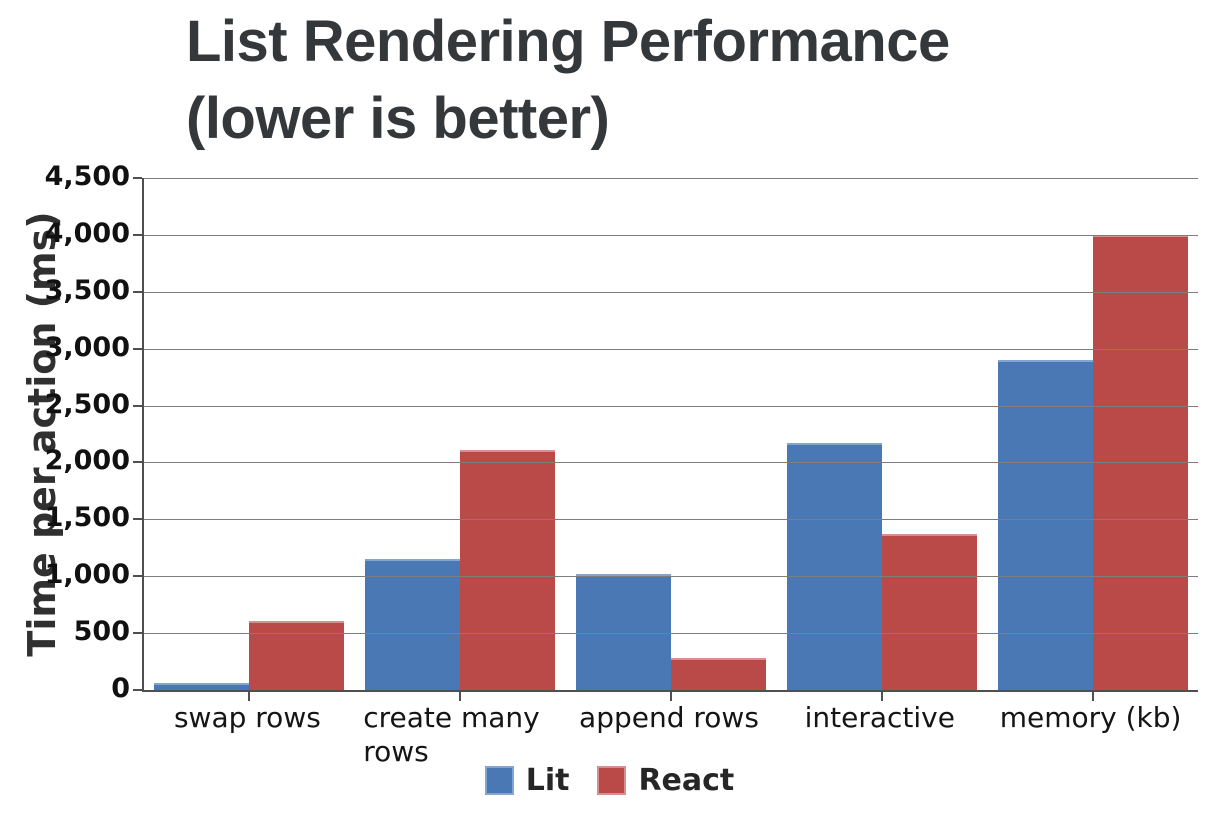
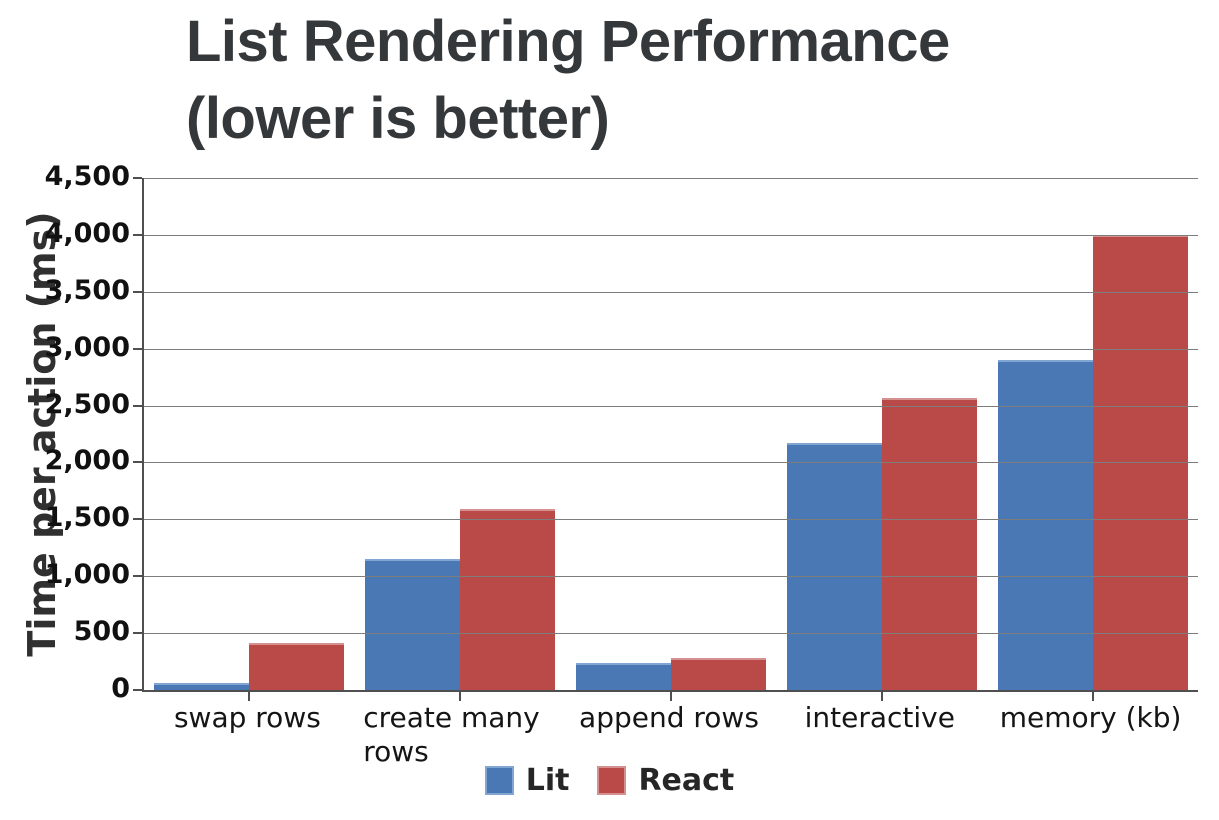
React/swap rows: 610 -> 410
React/create many rows: 2110 -> 1590
Lit/append rows: 1020 -> 240
React/interactive: 1370 -> 2570
